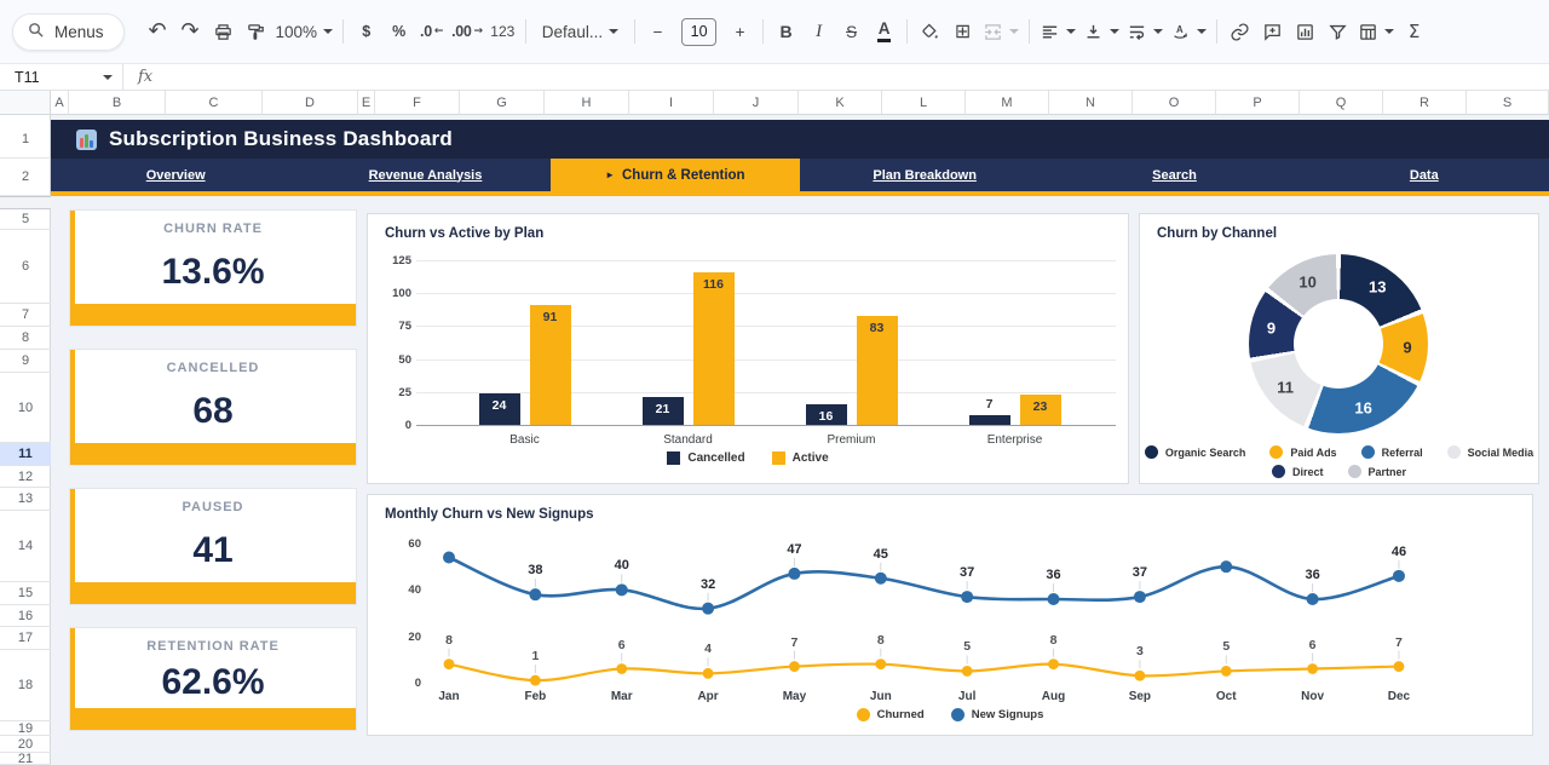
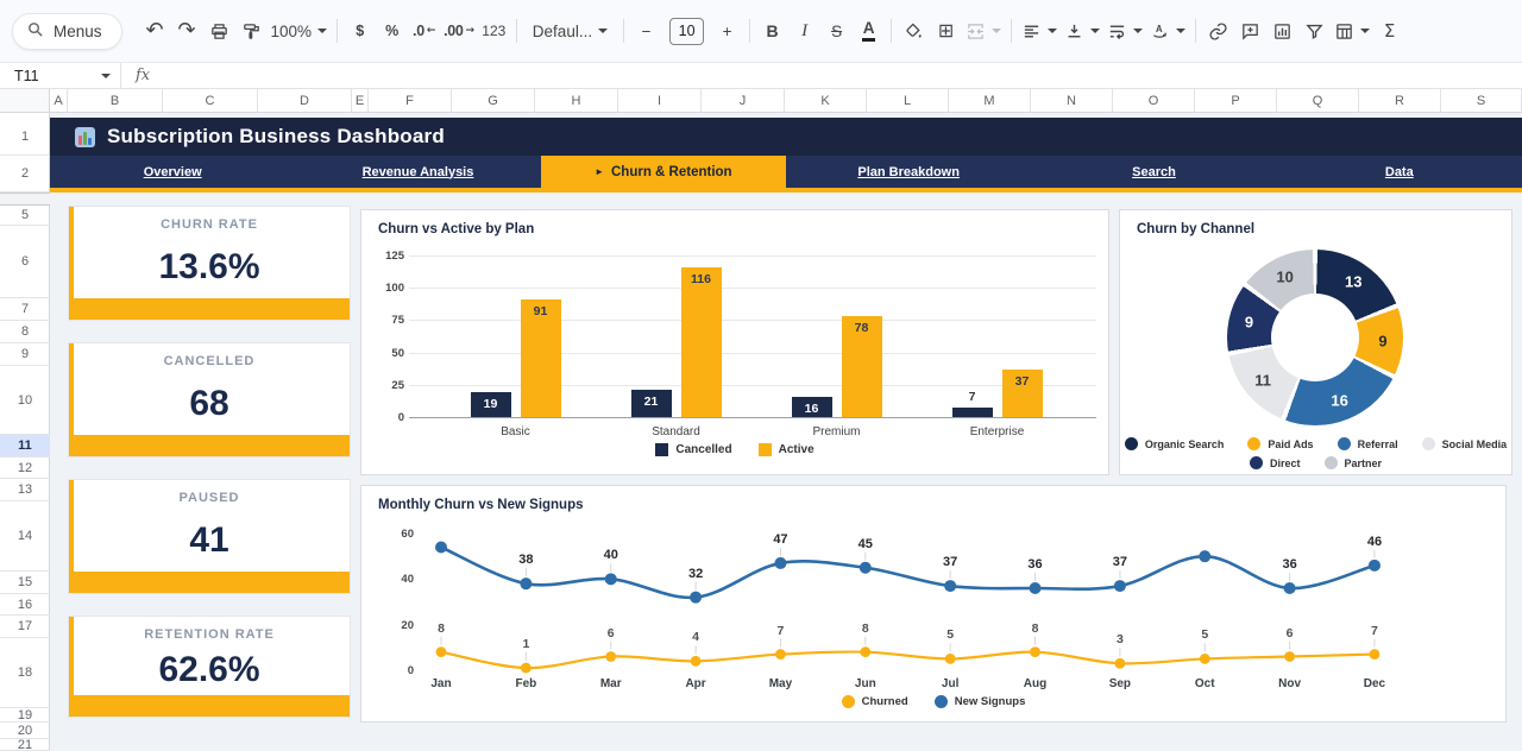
Churn vs Active by Plan/Cancelled/Basic: 24 -> 19
Churn vs Active by Plan/Active/Premium: 83 -> 78
Churn vs Active by Plan/Active/Enterprise: 23 -> 37
